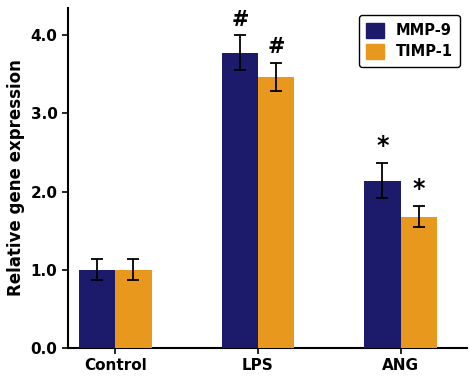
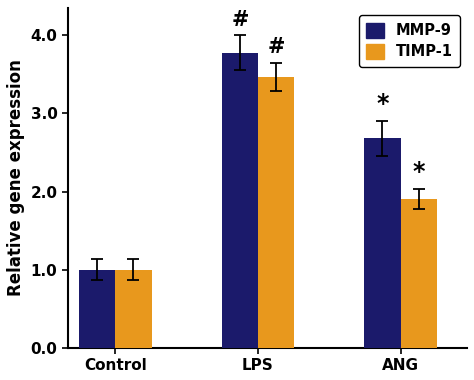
MMP-9/ANG: 2.14 -> 2.68
TIMP-1/ANG: 1.68 -> 1.90
